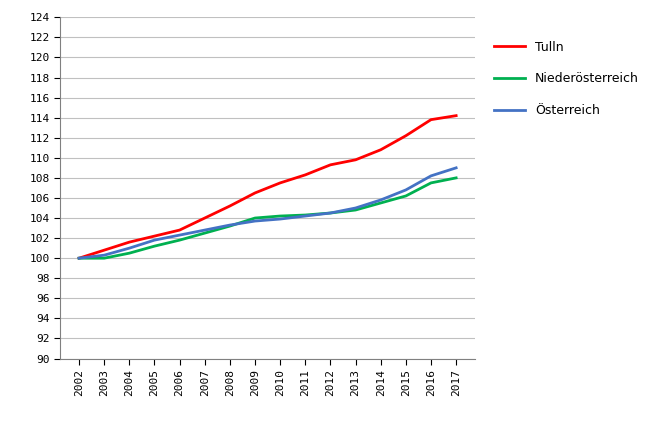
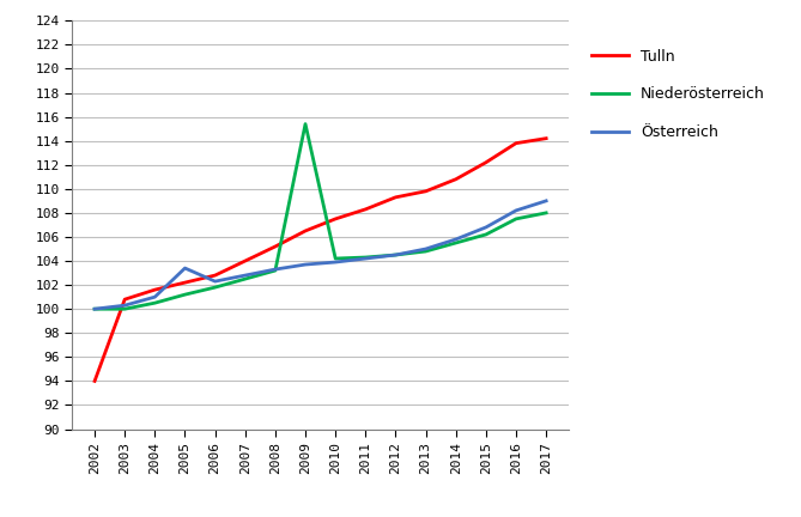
Tulln/2002: 100.0 -> 94.0
Österreich/2005: 101.8 -> 103.4
Niederösterreich/2009: 104.0 -> 115.4
